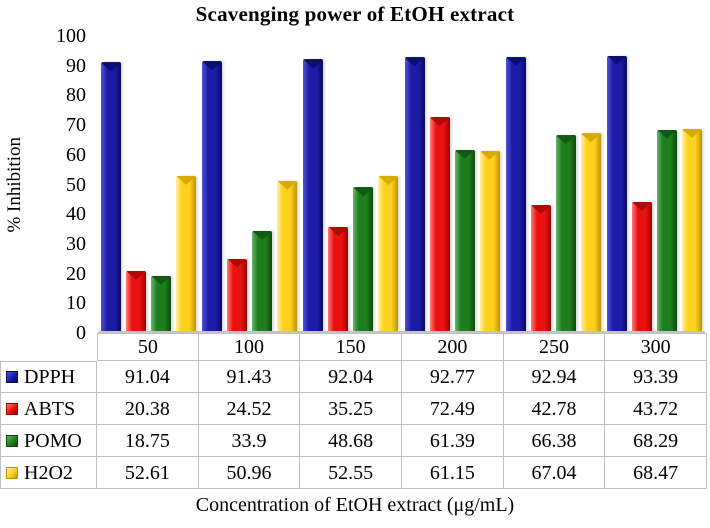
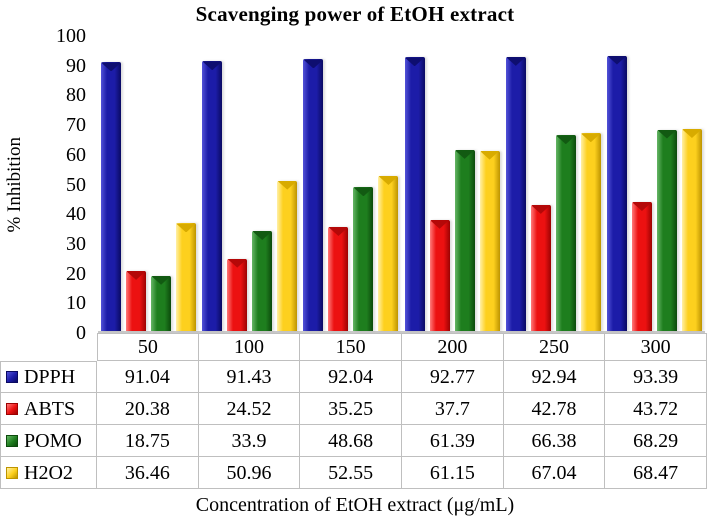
H2O2/50: 52.61 -> 36.46
ABTS/200: 72.49 -> 37.7
